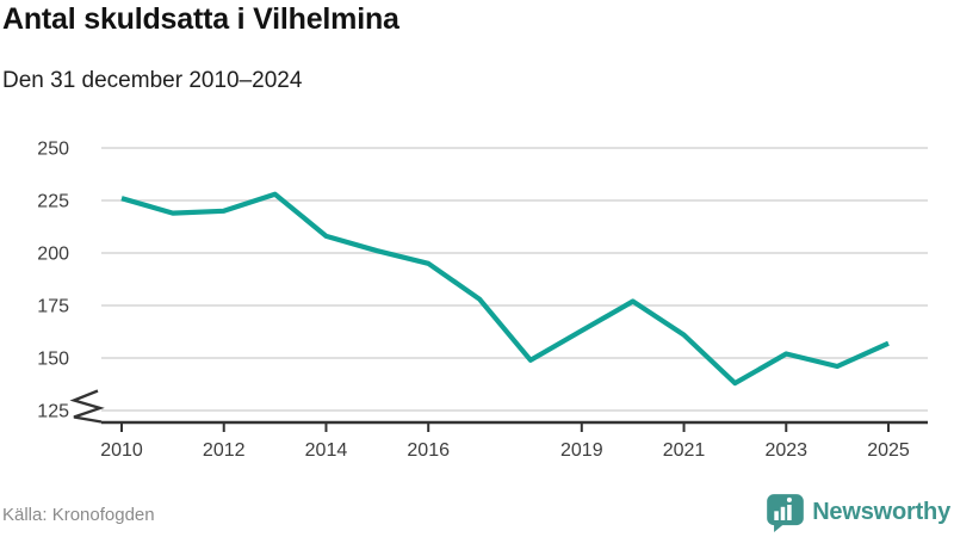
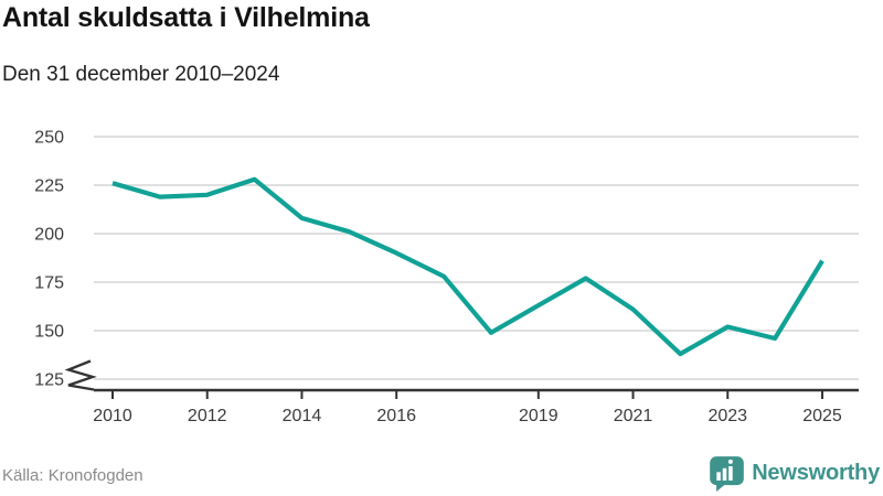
2016: 195 -> 190
2025: 157 -> 186
